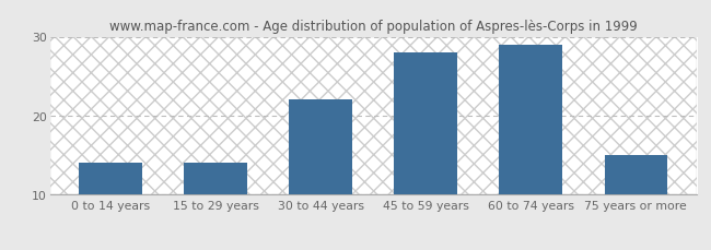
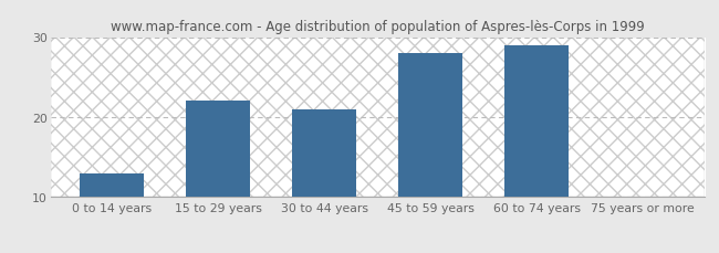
0 to 14 years: 14 -> 13
15 to 29 years: 14 -> 22
30 to 44 years: 22 -> 21
75 years or more: 15 -> 10
